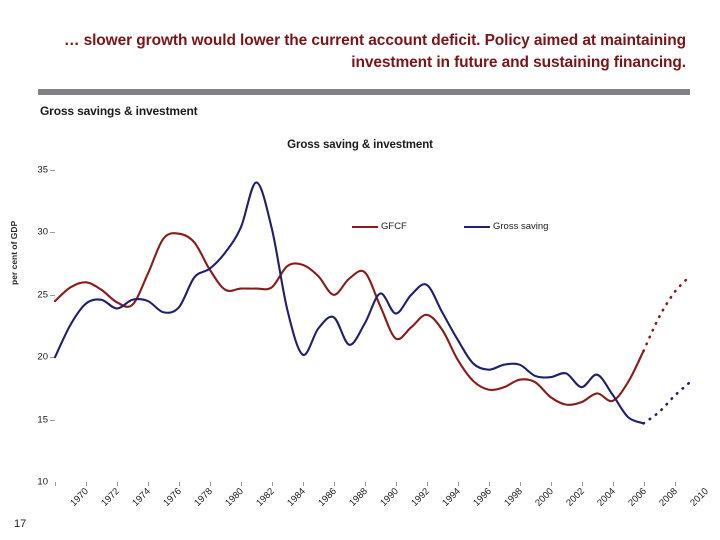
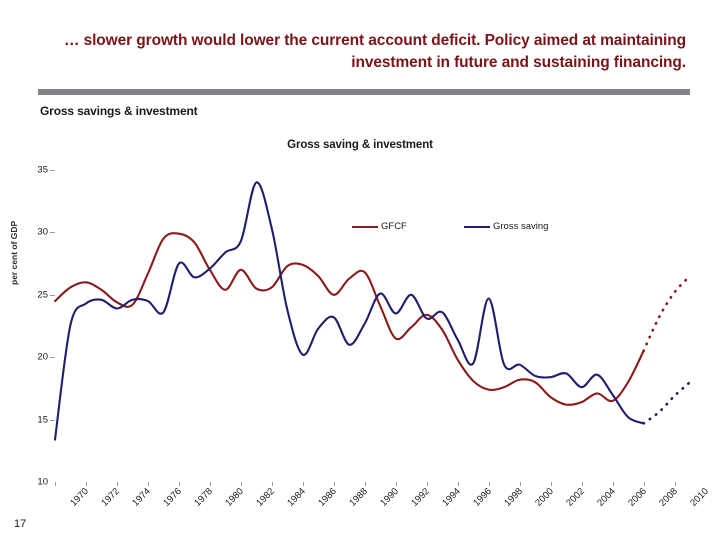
Gross saving/1970: 20.0 -> 13.4
Gross saving/1978: 24.0 -> 27.5
GFCF/1982: 25.5 -> 27.0
Gross saving/1982: 30.4 -> 29.3
Gross saving/1994: 25.8 -> 23.1
Gross saving/1998: 19.0 -> 24.7
